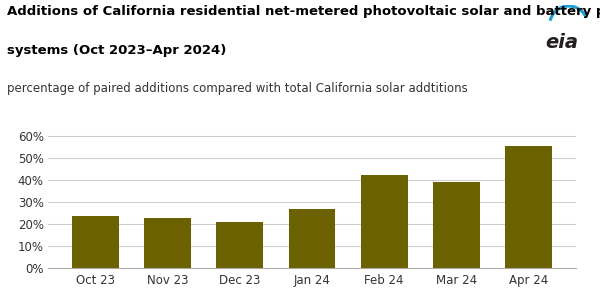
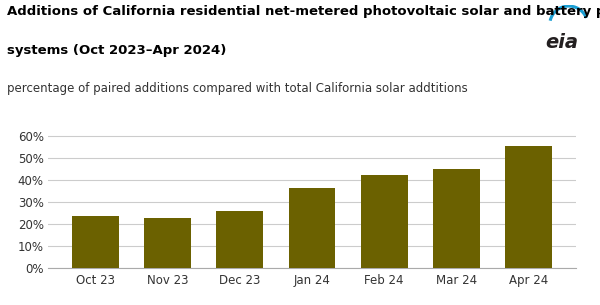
Dec 23: 21.0% -> 26.0%
Jan 24: 27.0% -> 36.6%
Mar 24: 39.0% -> 44.9%
